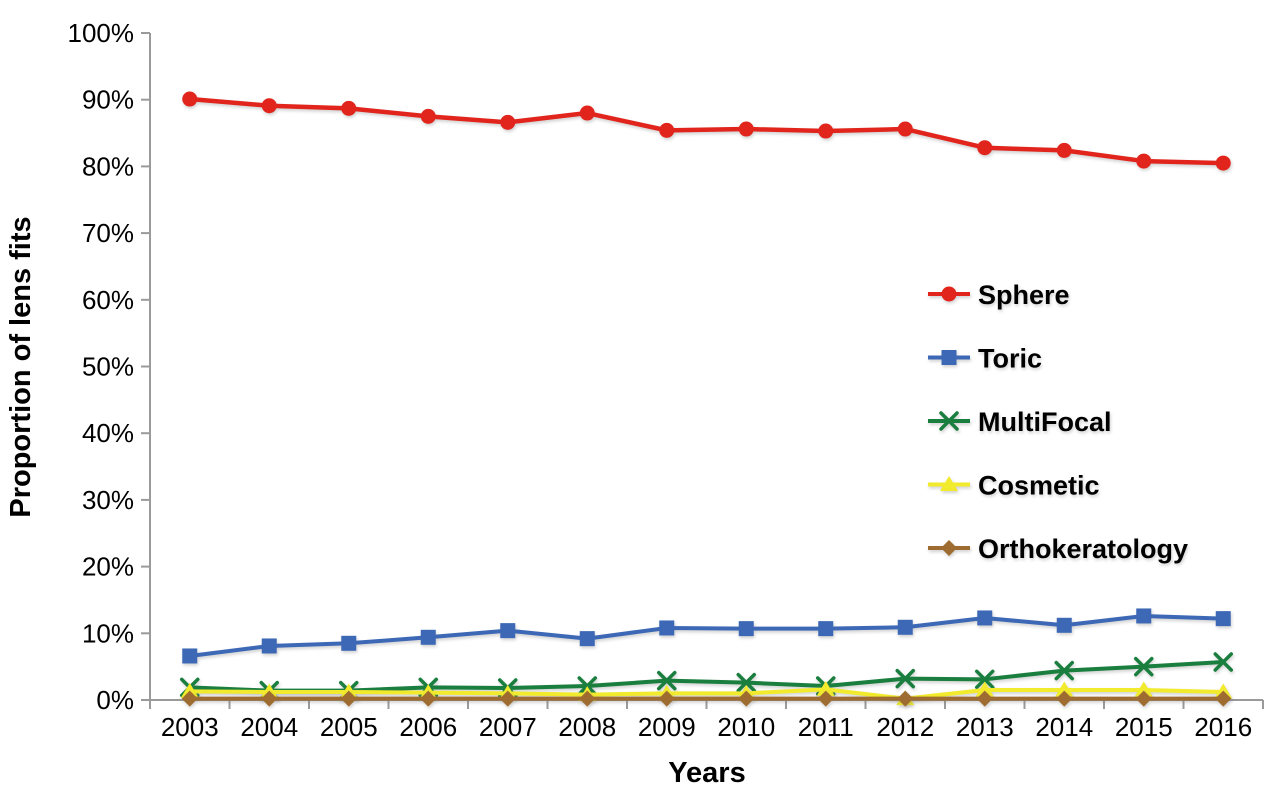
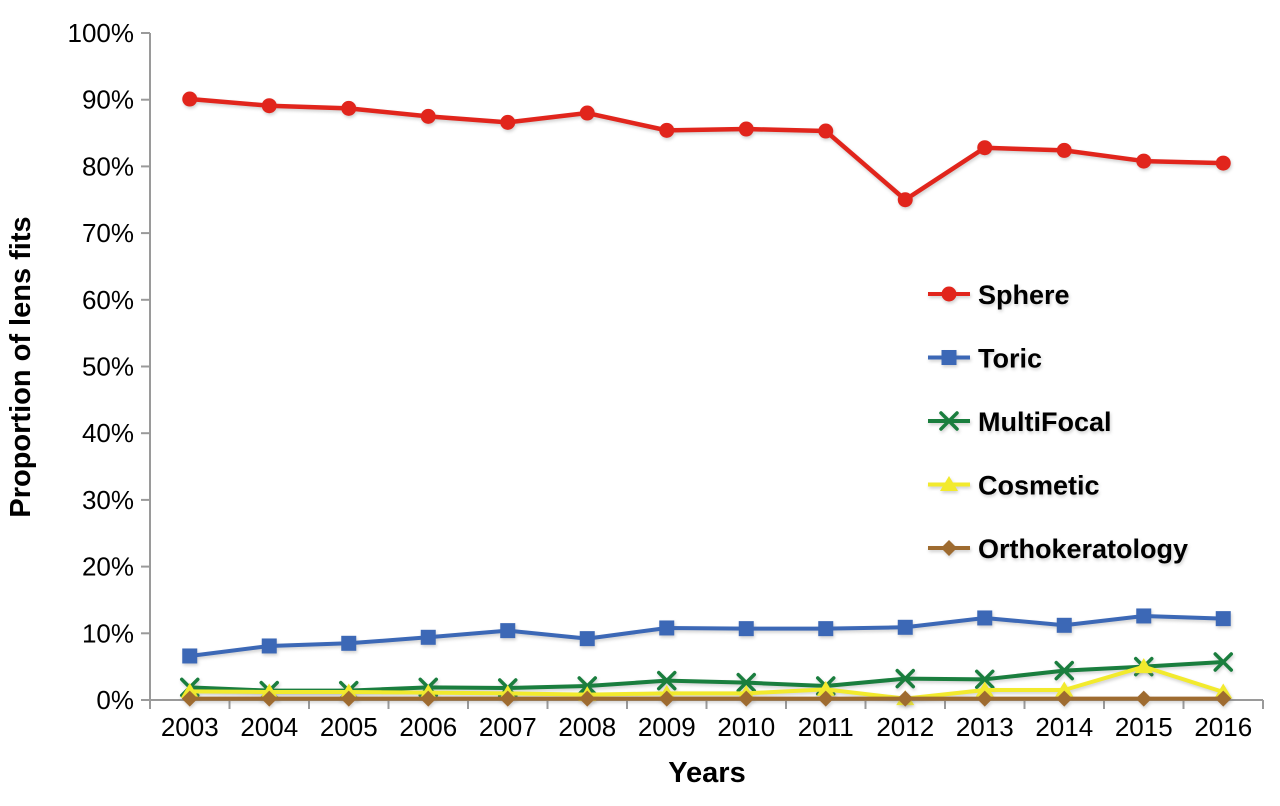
Sphere/2012: 86% -> 75%
Cosmetic/2015: 2% -> 5%
